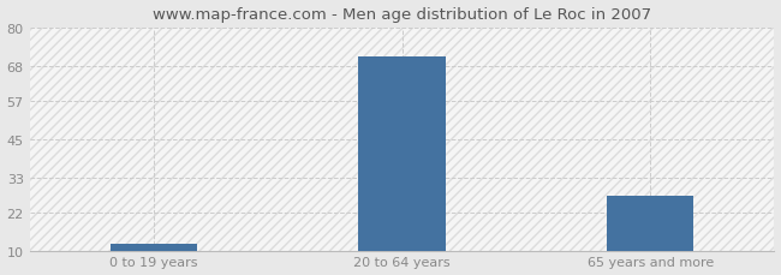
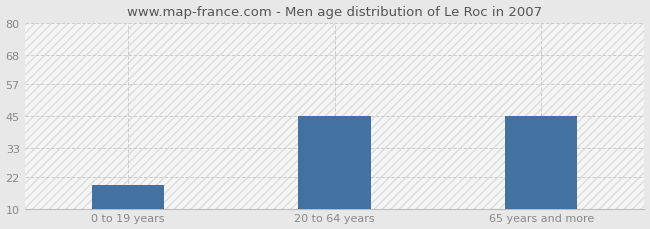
0 to 19 years: 12 -> 19
20 to 64 years: 71 -> 45
65 years and more: 27 -> 45
